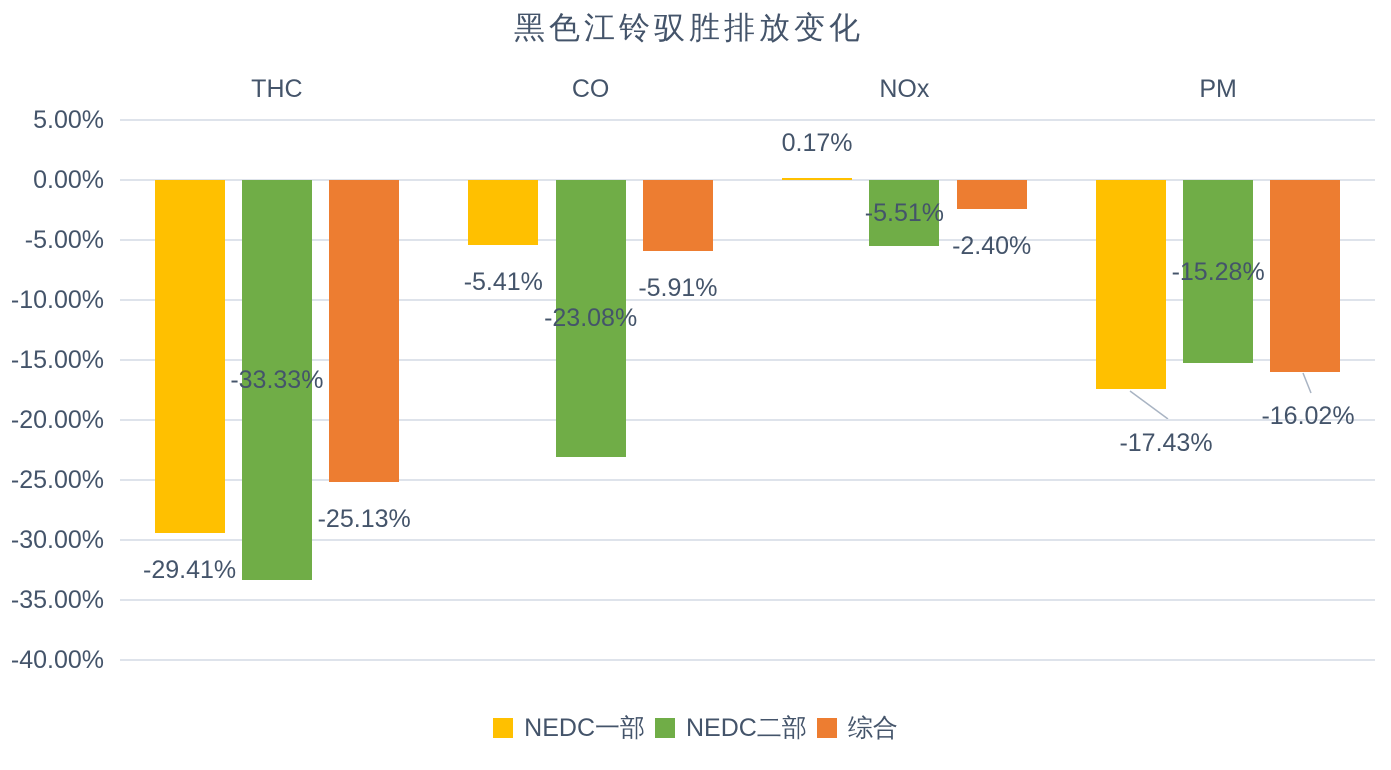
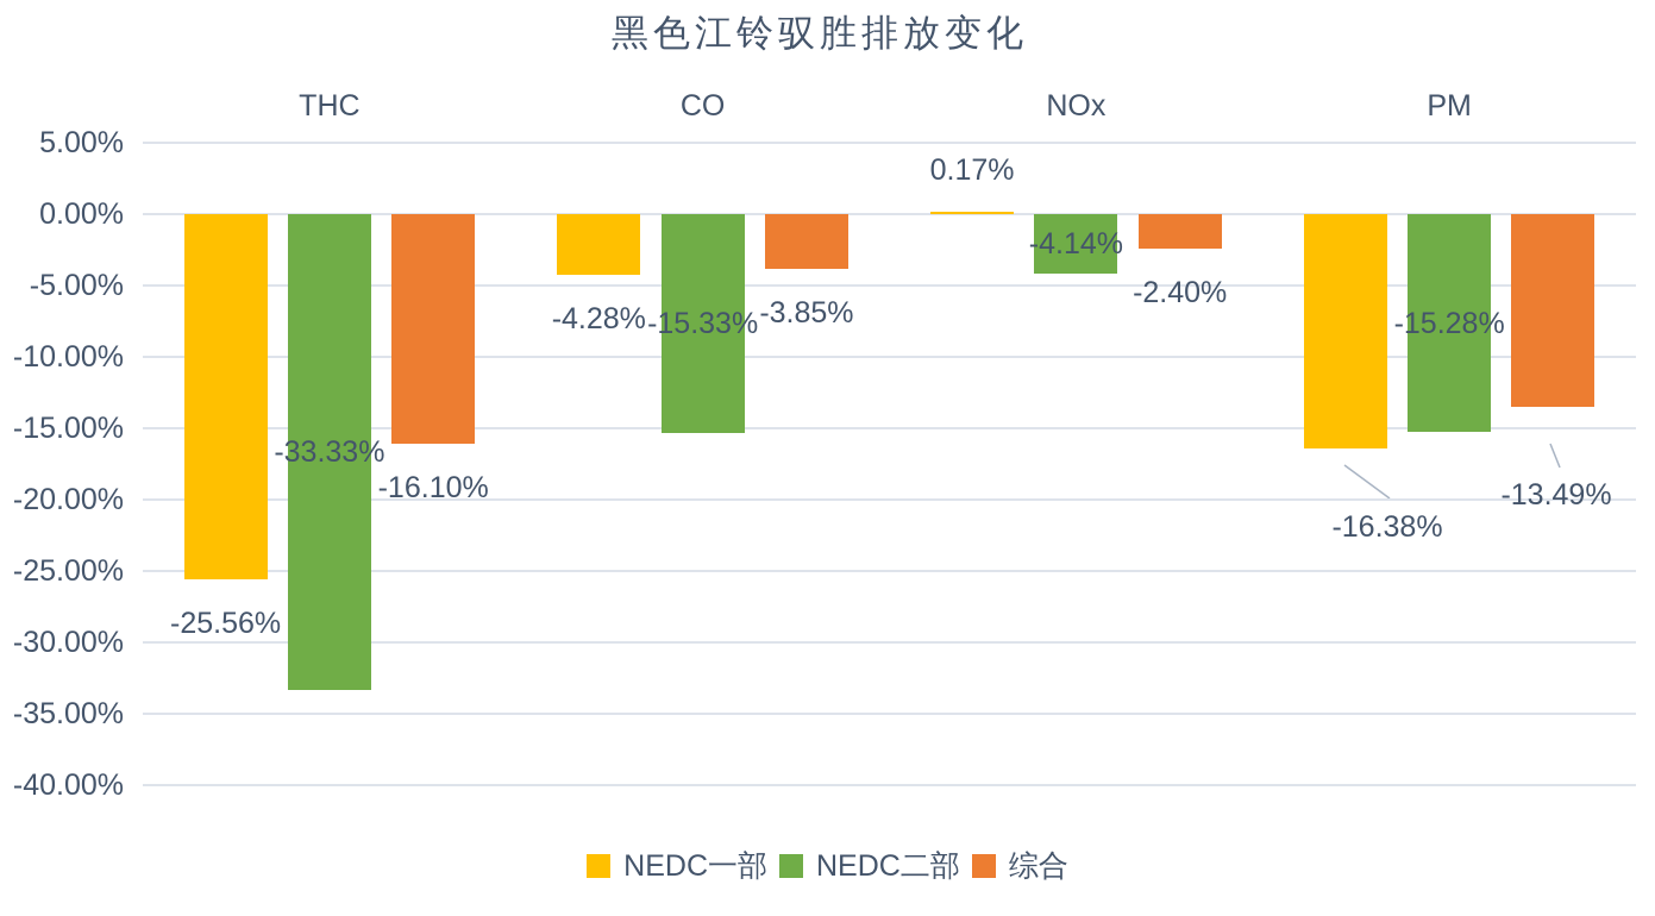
NEDC一部/THC: -29.41% -> -25.56%
综合/THC: -25.13% -> -16.10%
NEDC一部/CO: -5.41% -> -4.28%
NEDC二部/CO: -23.08% -> -15.33%
综合/CO: -5.91% -> -3.85%
NEDC二部/NOx: -5.51% -> -4.14%
NEDC一部/PM: -17.43% -> -16.38%
综合/PM: -16.02% -> -13.49%
